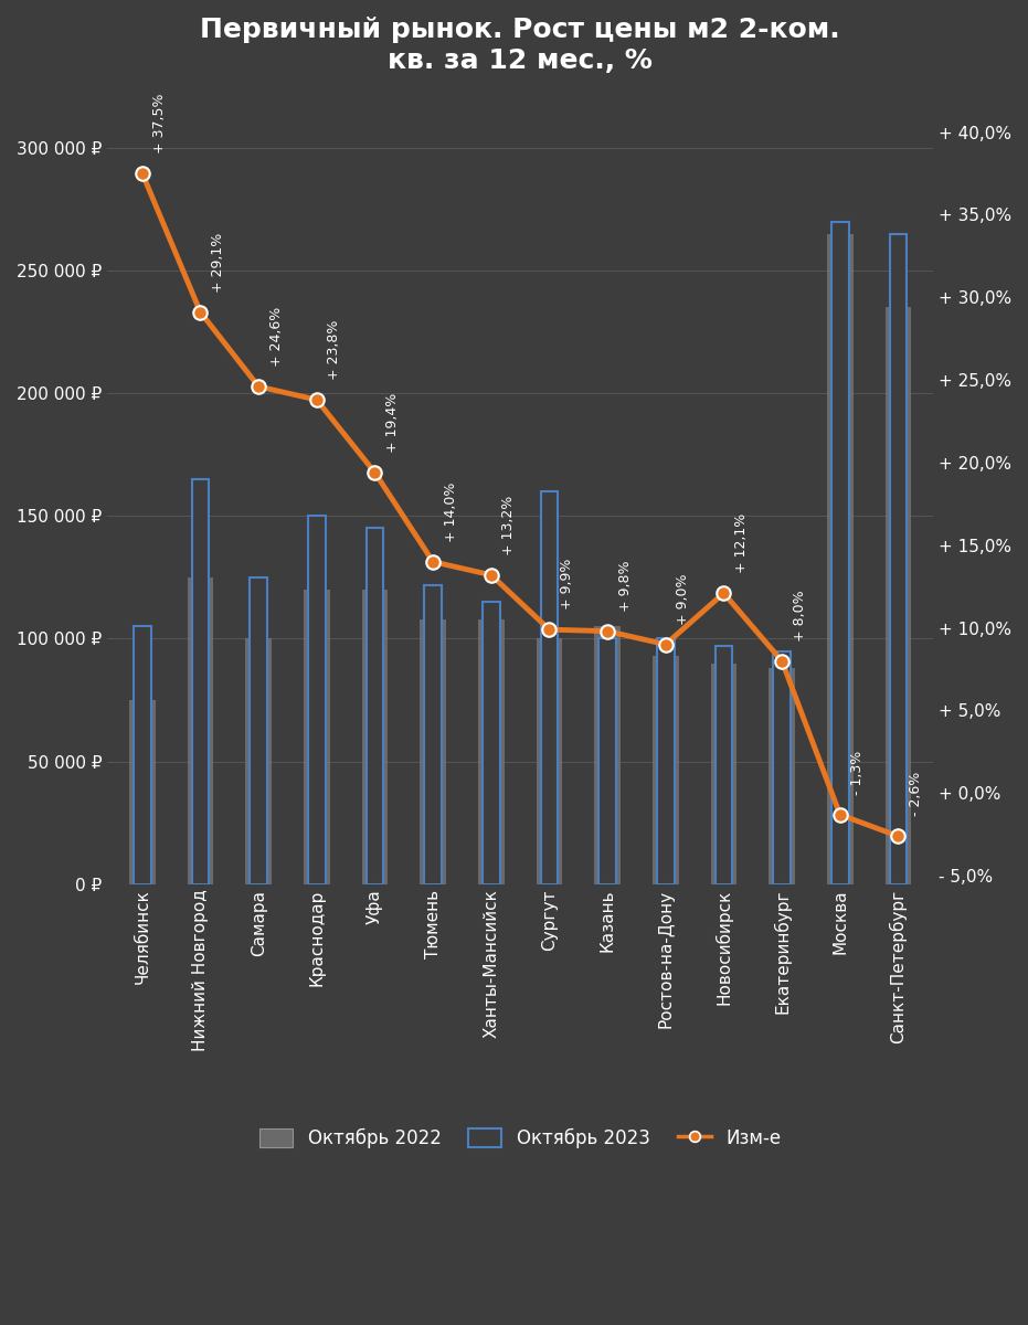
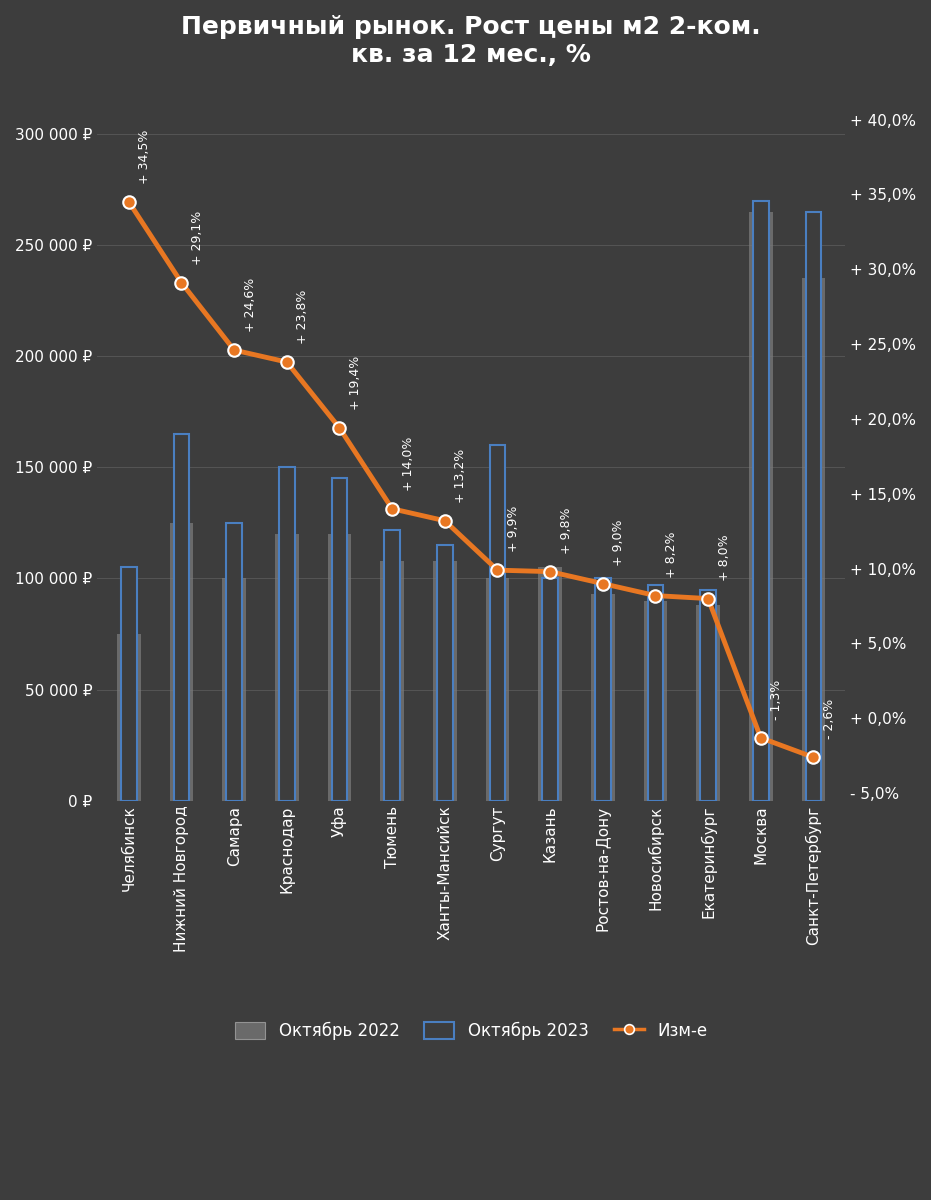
Изм-е/Челябинск: 37,5% -> 34,5%
Изм-е/Новосибирск: 12,1% -> 8,2%
